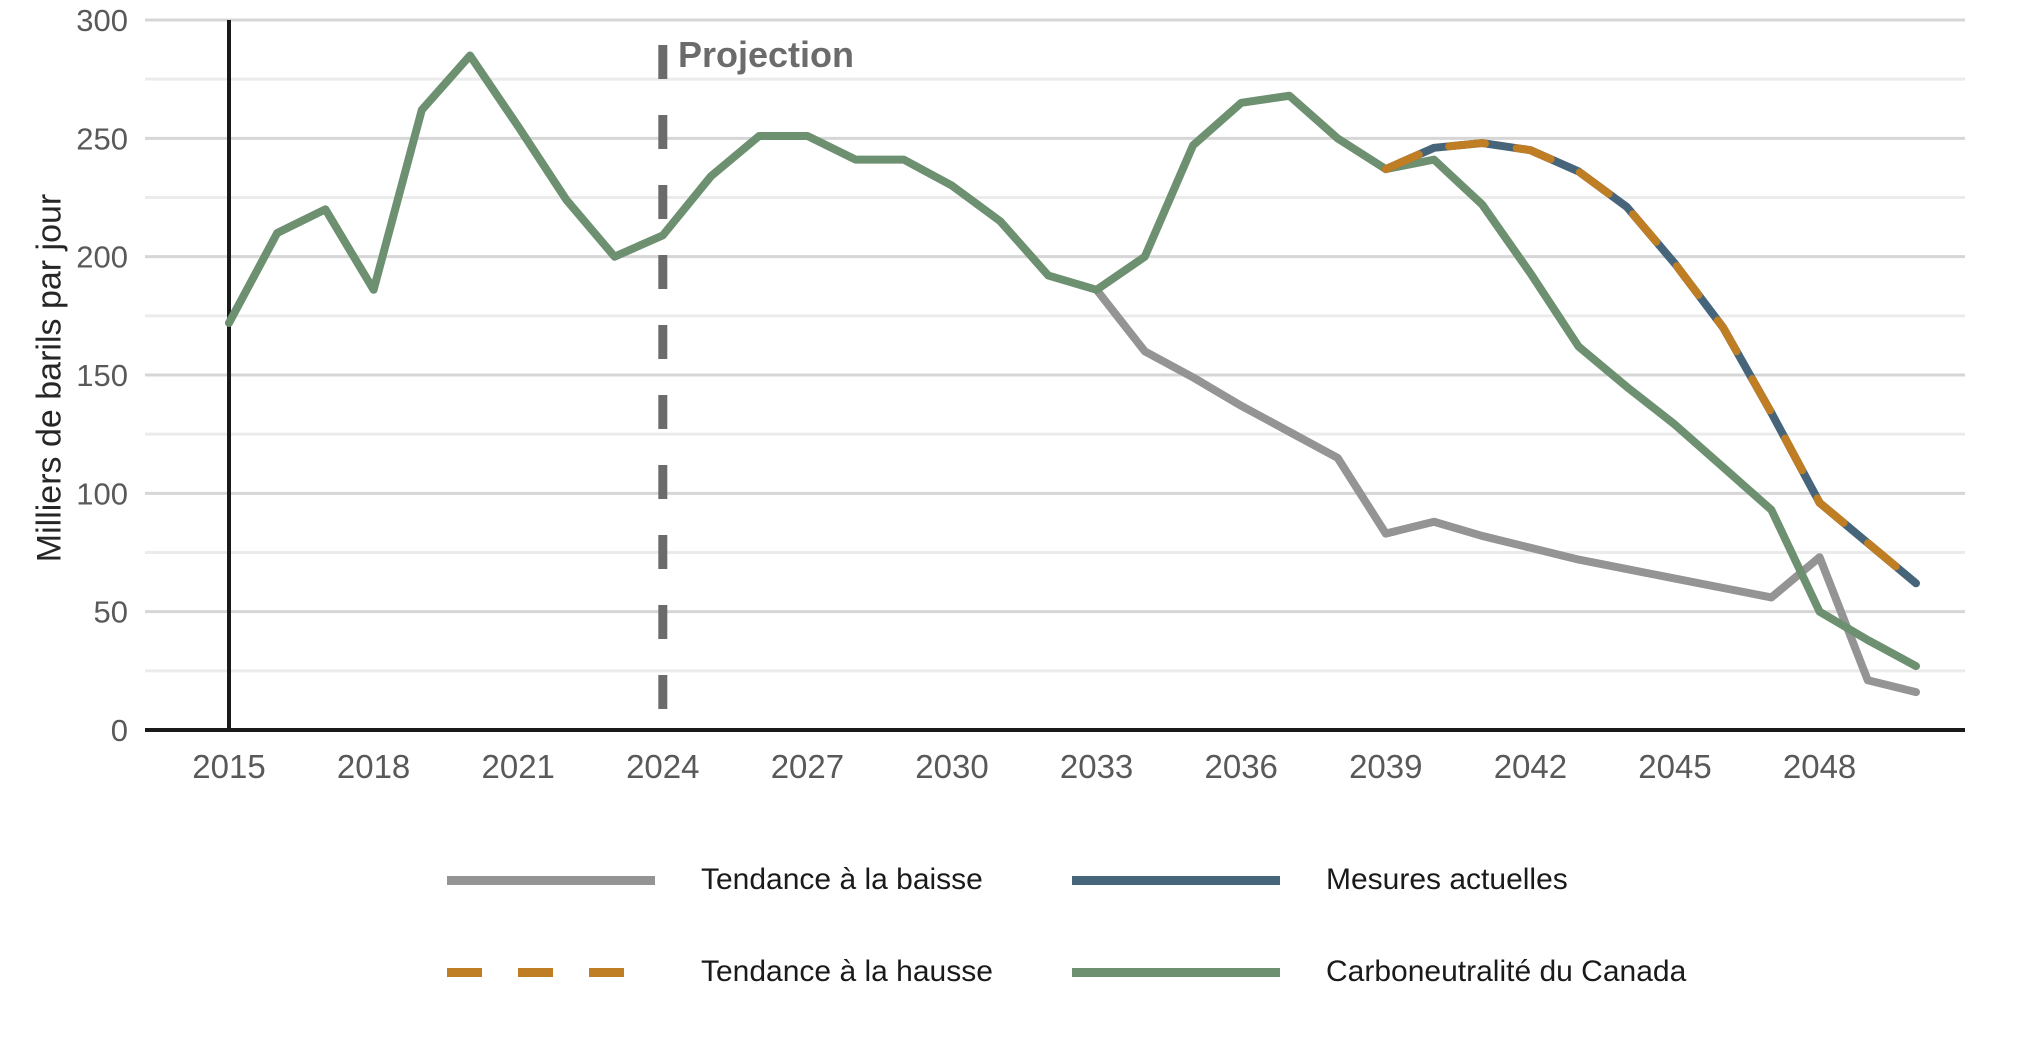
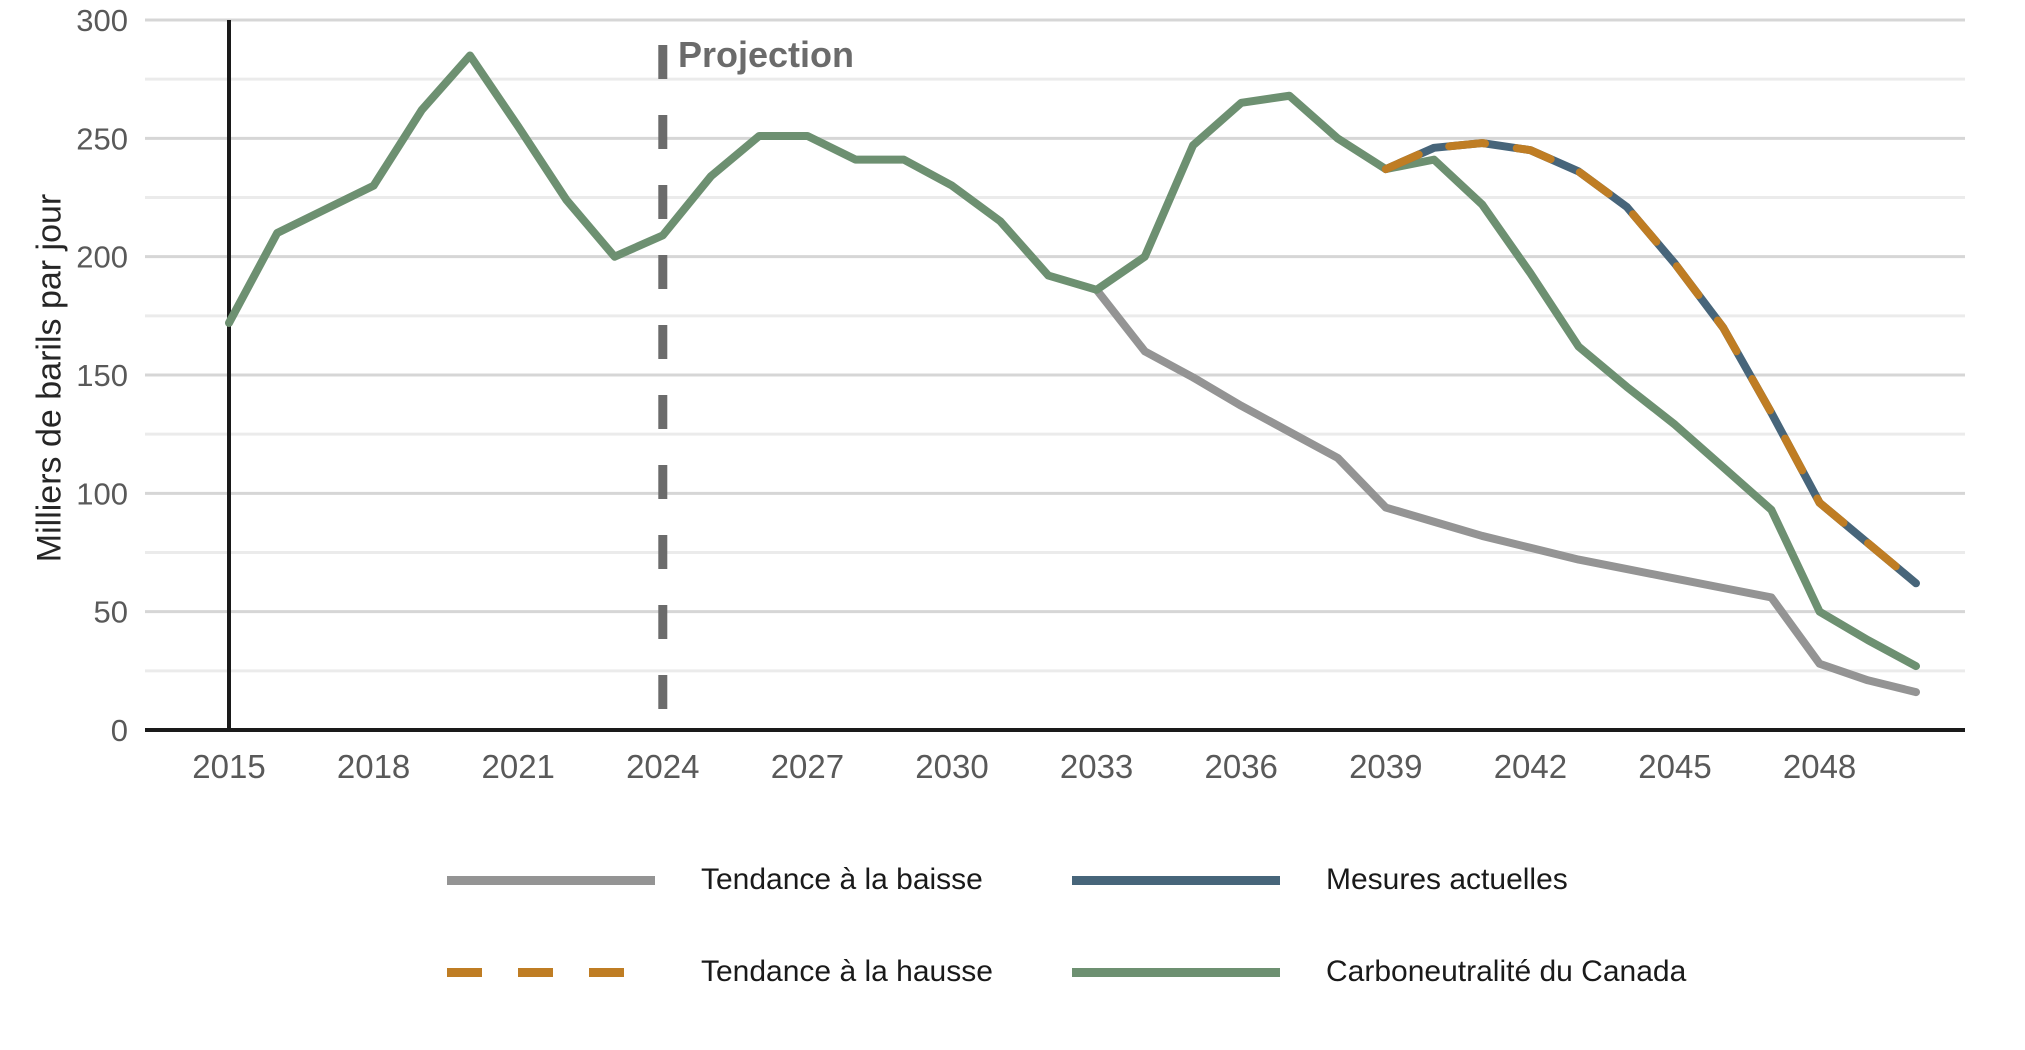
Carboneutralité du Canada/2018: 186 -> 230
Tendance à la baisse/2039: 83 -> 94
Tendance à la baisse/2048: 73 -> 28
